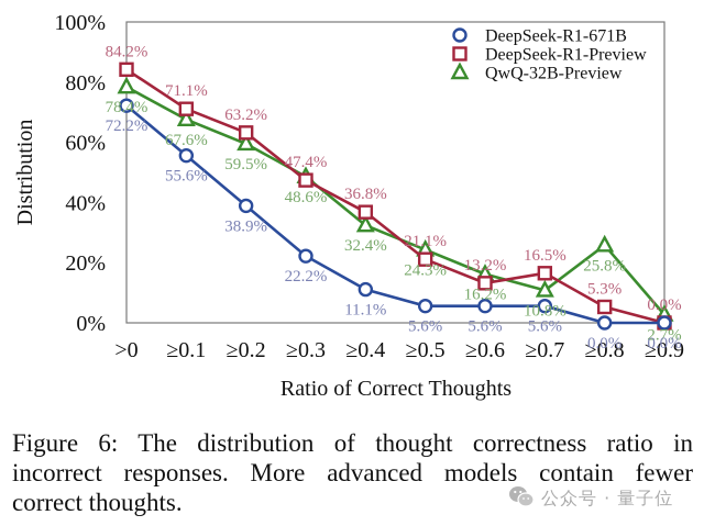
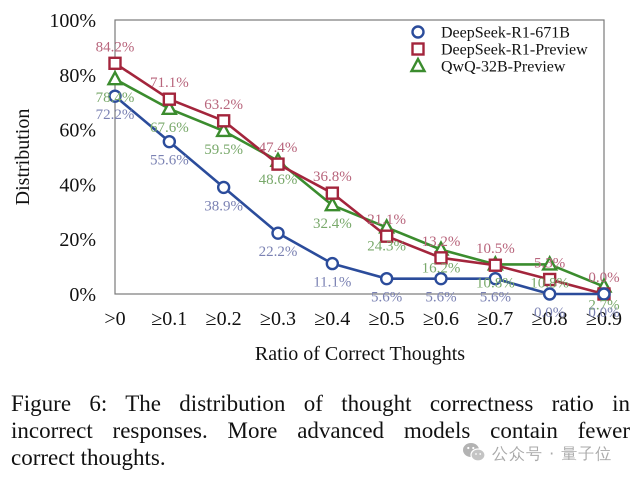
DeepSeek-R1-Preview/≥0.7: 16.5% -> 10.5%
QwQ-32B-Preview/≥0.8: 25.8% -> 10.8%
